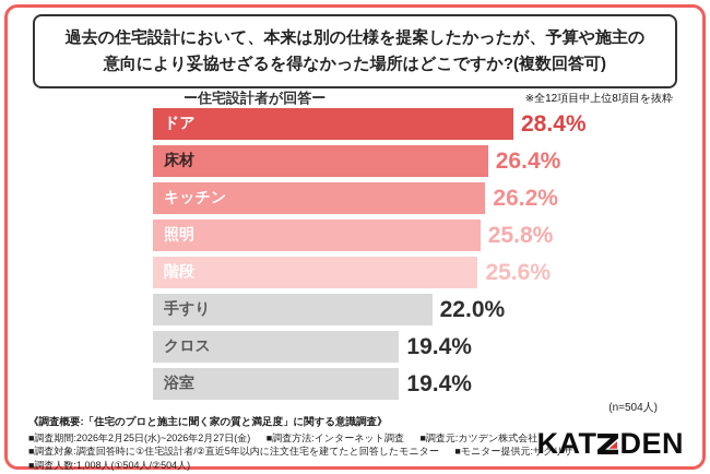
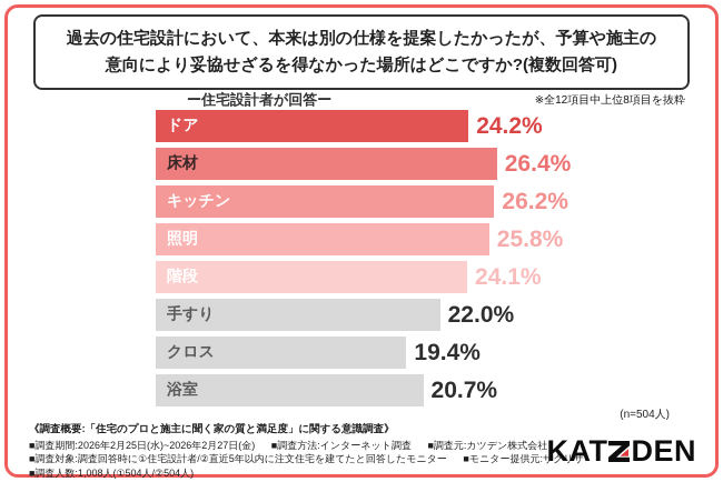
ドア: 28.4% -> 24.2%
階段: 25.6% -> 24.1%
浴室: 19.4% -> 20.7%
